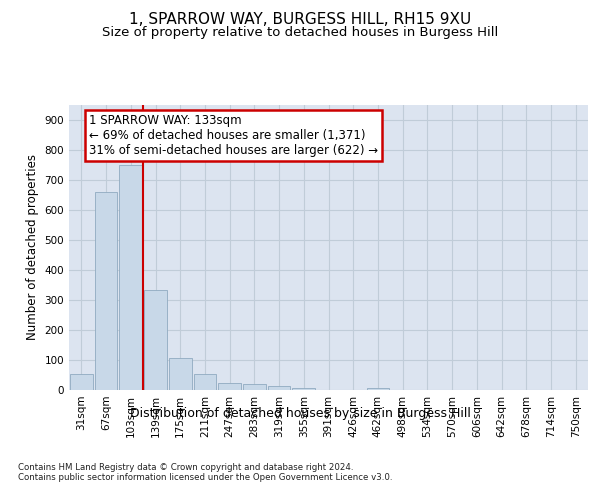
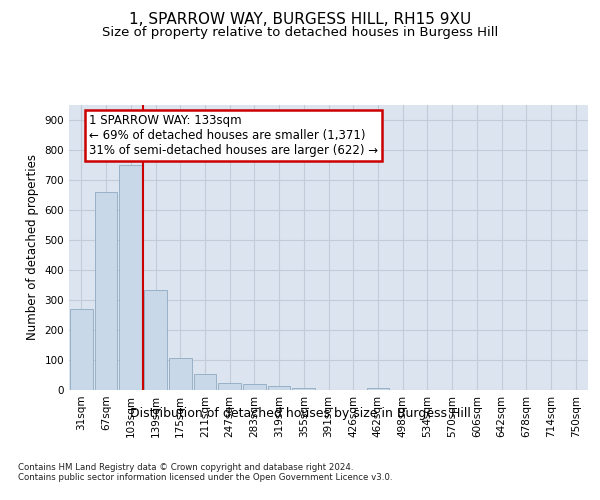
31sqm: 55 -> 270
